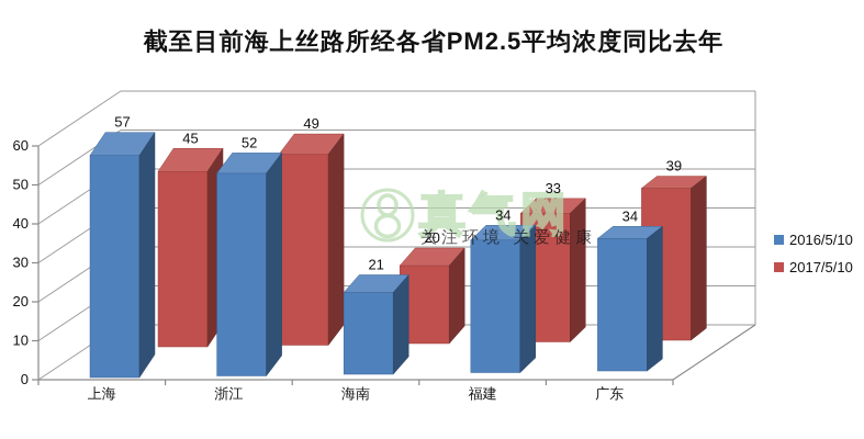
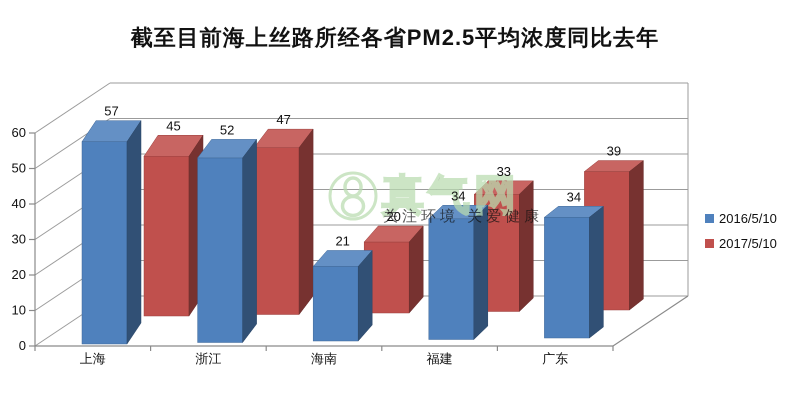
2017/5/10/浙江: 49 -> 47
